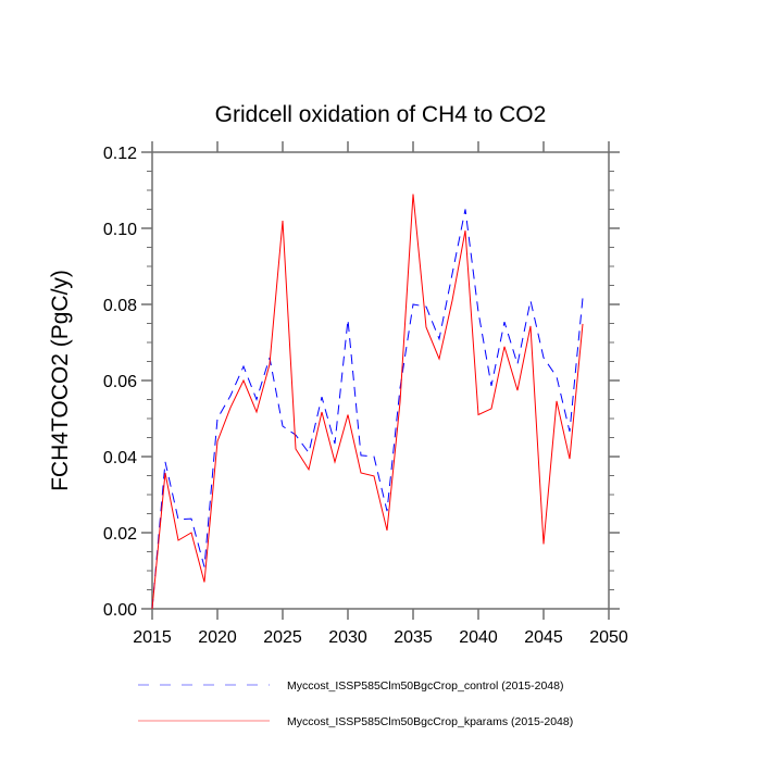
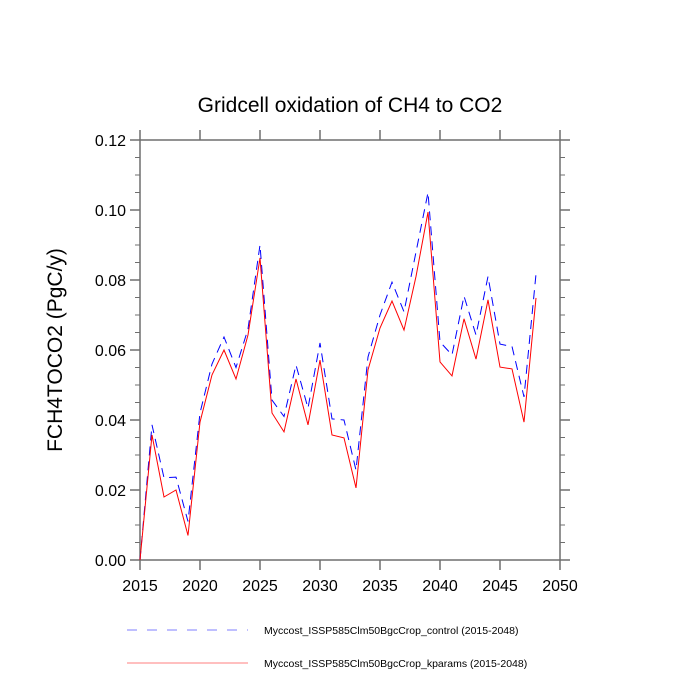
Myccost_ISSP585Clm50BgcCrop_control (2015-2048)/2020: 0.050 -> 0.042
Myccost_ISSP585Clm50BgcCrop_kparams (2015-2048)/2020: 0.044 -> 0.039
Myccost_ISSP585Clm50BgcCrop_control (2015-2048)/2025: 0.048 -> 0.090
Myccost_ISSP585Clm50BgcCrop_kparams (2015-2048)/2025: 0.102 -> 0.086
Myccost_ISSP585Clm50BgcCrop_control (2015-2048)/2030: 0.076 -> 0.062
Myccost_ISSP585Clm50BgcCrop_kparams (2015-2048)/2030: 0.051 -> 0.057
Myccost_ISSP585Clm50BgcCrop_control (2015-2048)/2035: 0.080 -> 0.070
Myccost_ISSP585Clm50BgcCrop_kparams (2015-2048)/2035: 0.109 -> 0.066
Myccost_ISSP585Clm50BgcCrop_control (2015-2048)/2040: 0.078 -> 0.062
Myccost_ISSP585Clm50BgcCrop_kparams (2015-2048)/2040: 0.051 -> 0.057
Myccost_ISSP585Clm50BgcCrop_control (2015-2048)/2045: 0.066 -> 0.062
Myccost_ISSP585Clm50BgcCrop_kparams (2015-2048)/2045: 0.017 -> 0.055
